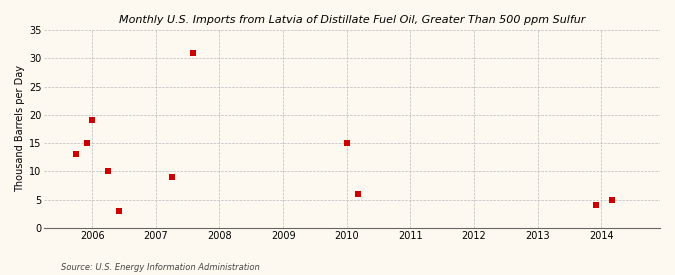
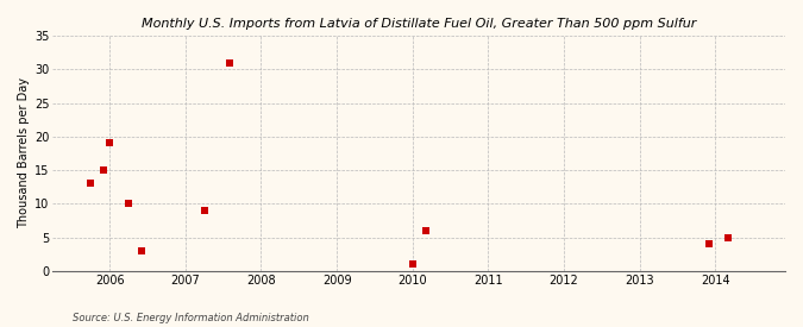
2010: 15 -> 1
